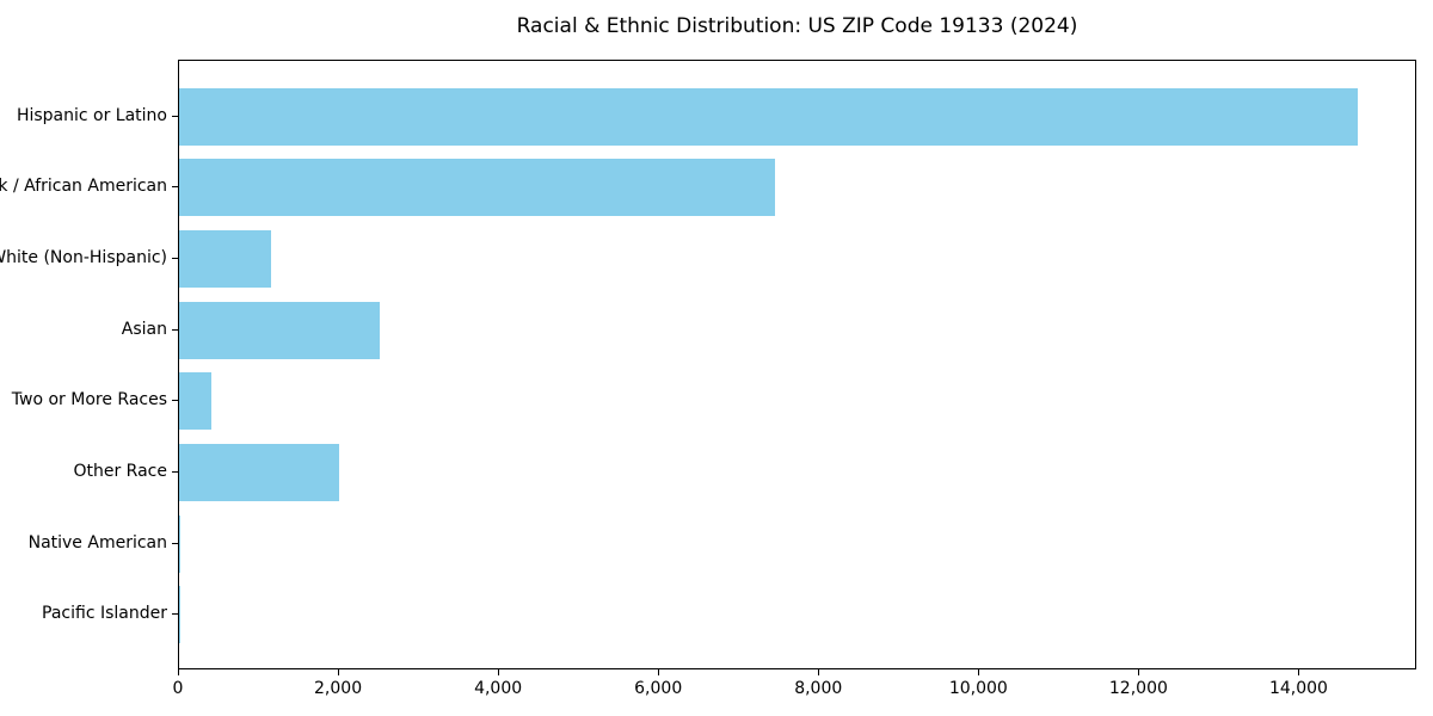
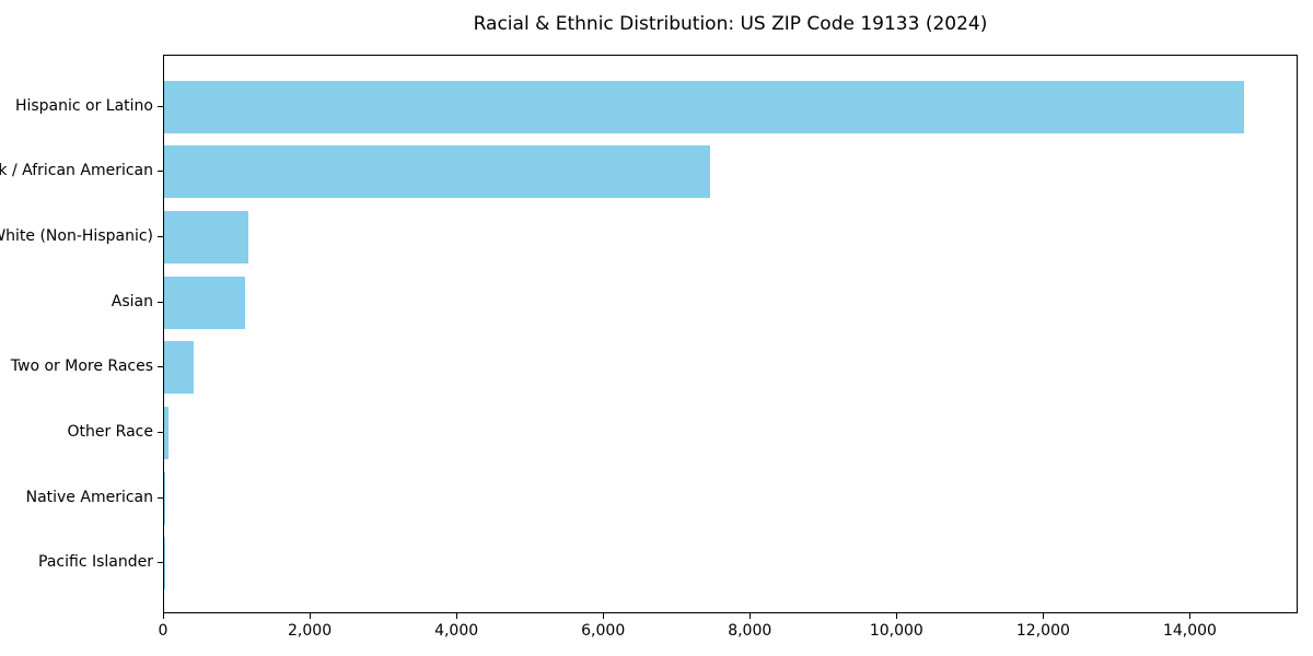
Asian: 2500 -> 1100
Other Race: 2000 -> 100
